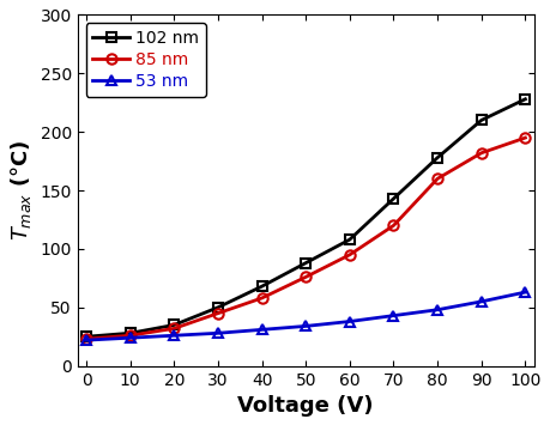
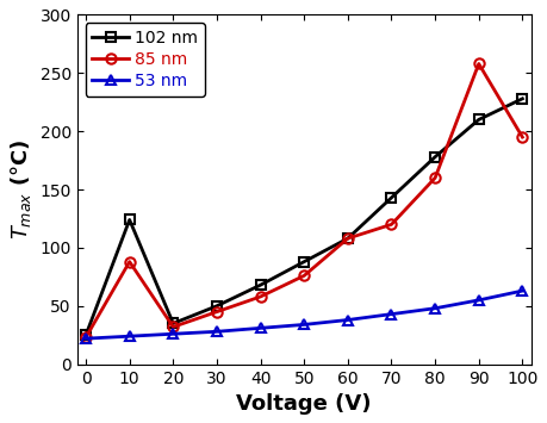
102 nm/10: 28 -> 124
85 nm/10: 26 -> 88
85 nm/60: 95 -> 108
85 nm/90: 182 -> 258
